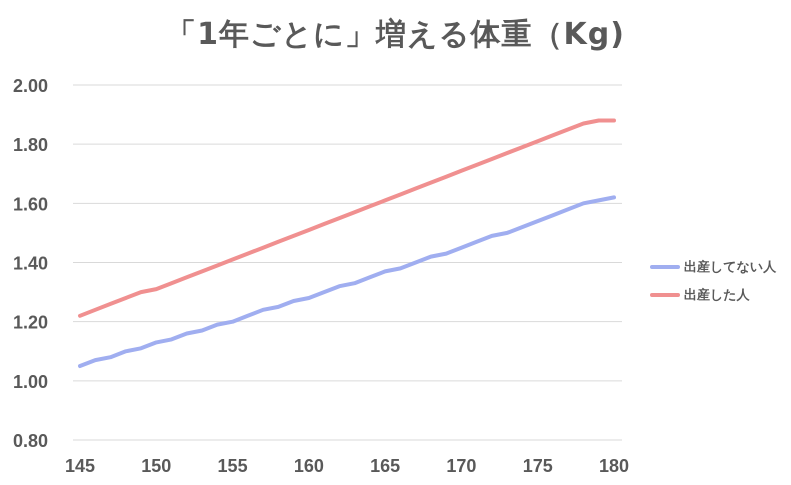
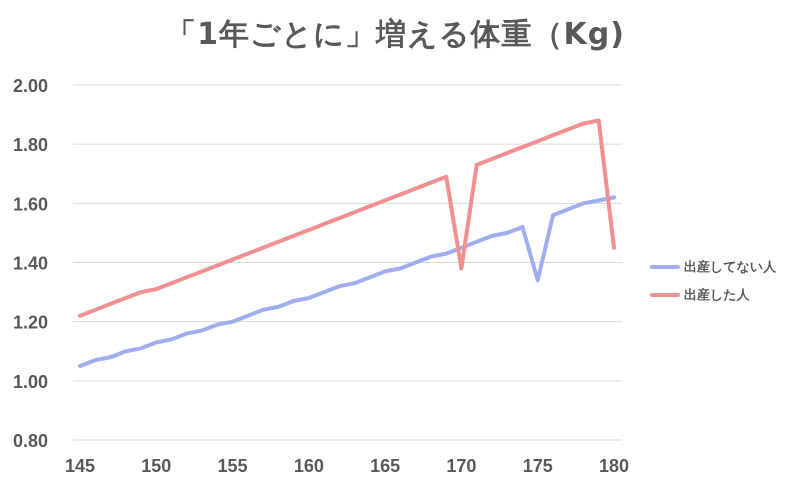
出産した人/170: 1.71 -> 1.38
出産してない人/175: 1.54 -> 1.34
出産した人/180: 1.88 -> 1.45
